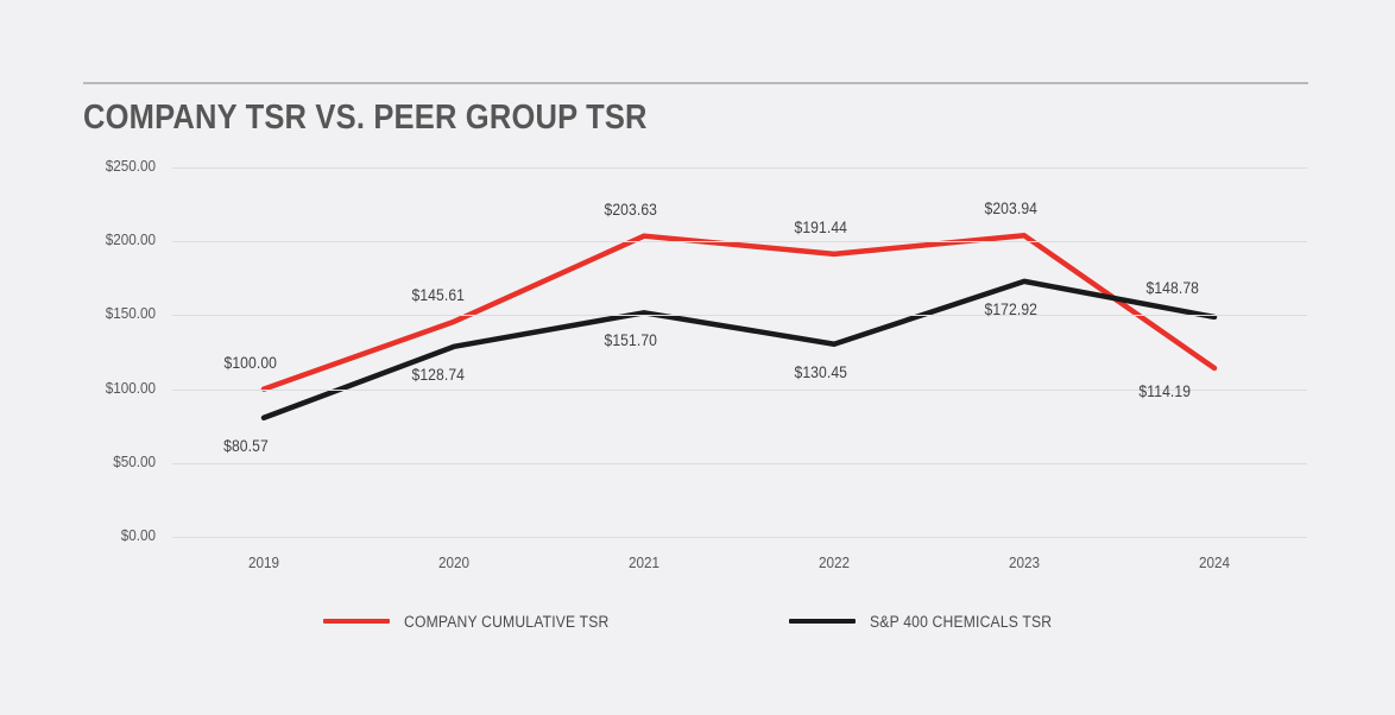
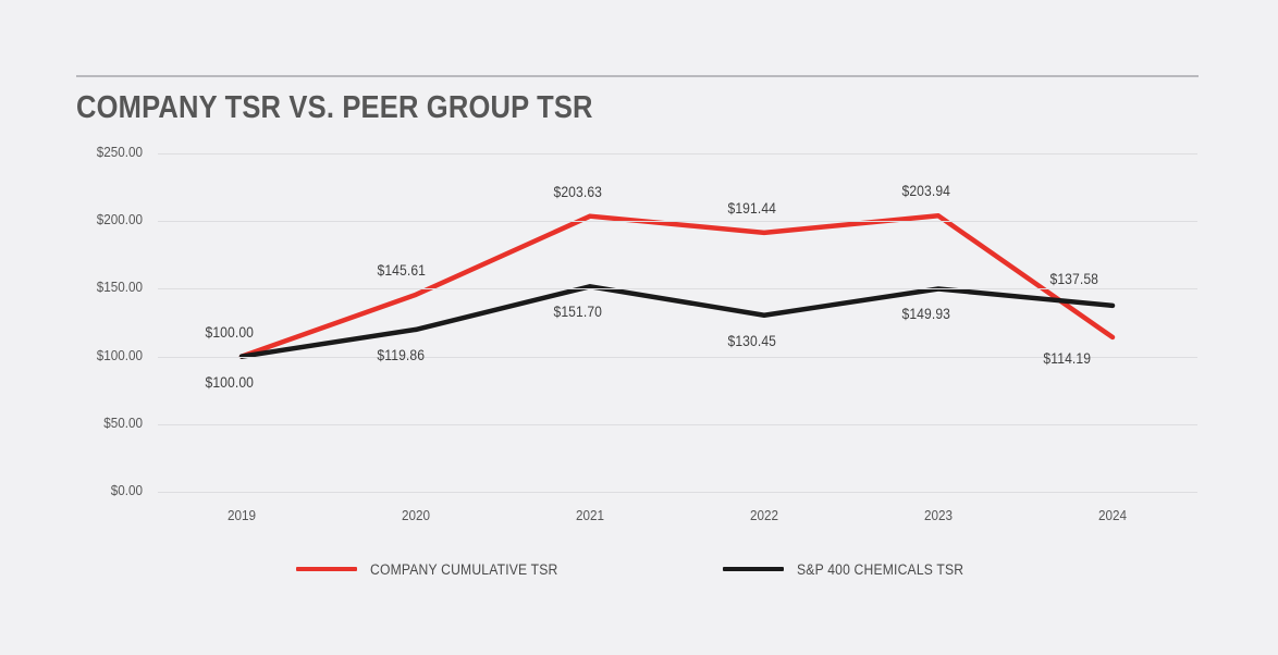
S&P 400 CHEMICALS TSR/2019: $80.57 -> $100.00
S&P 400 CHEMICALS TSR/2020: $128.74 -> $119.86
S&P 400 CHEMICALS TSR/2023: $172.92 -> $149.93
S&P 400 CHEMICALS TSR/2024: $148.78 -> $137.58
